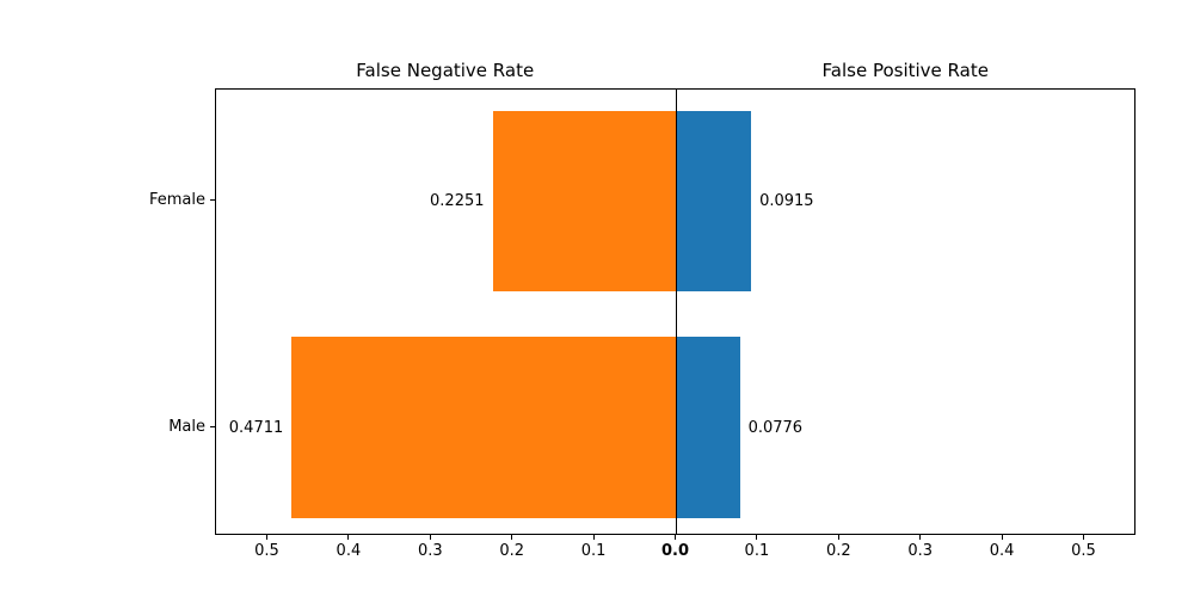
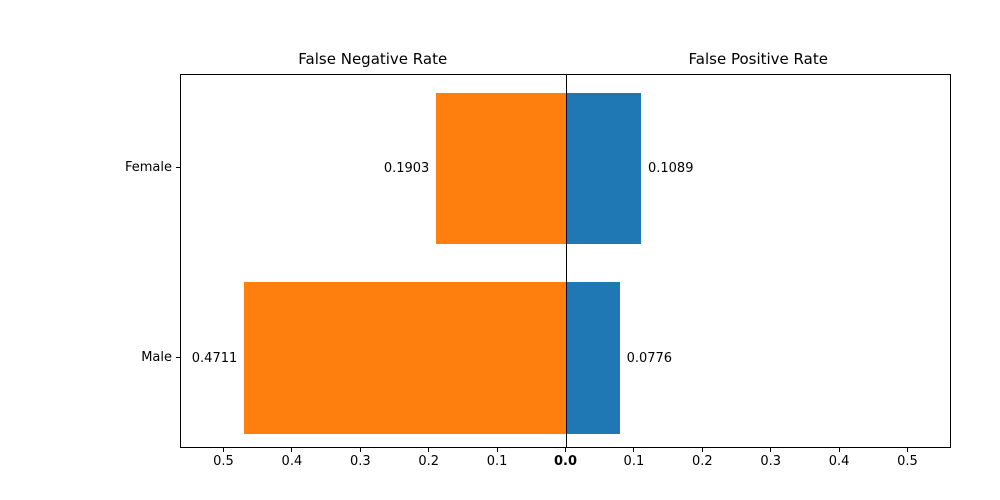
False Negative Rate/Female: 0.2251 -> 0.1903
False Positive Rate/Female: 0.0915 -> 0.1089
